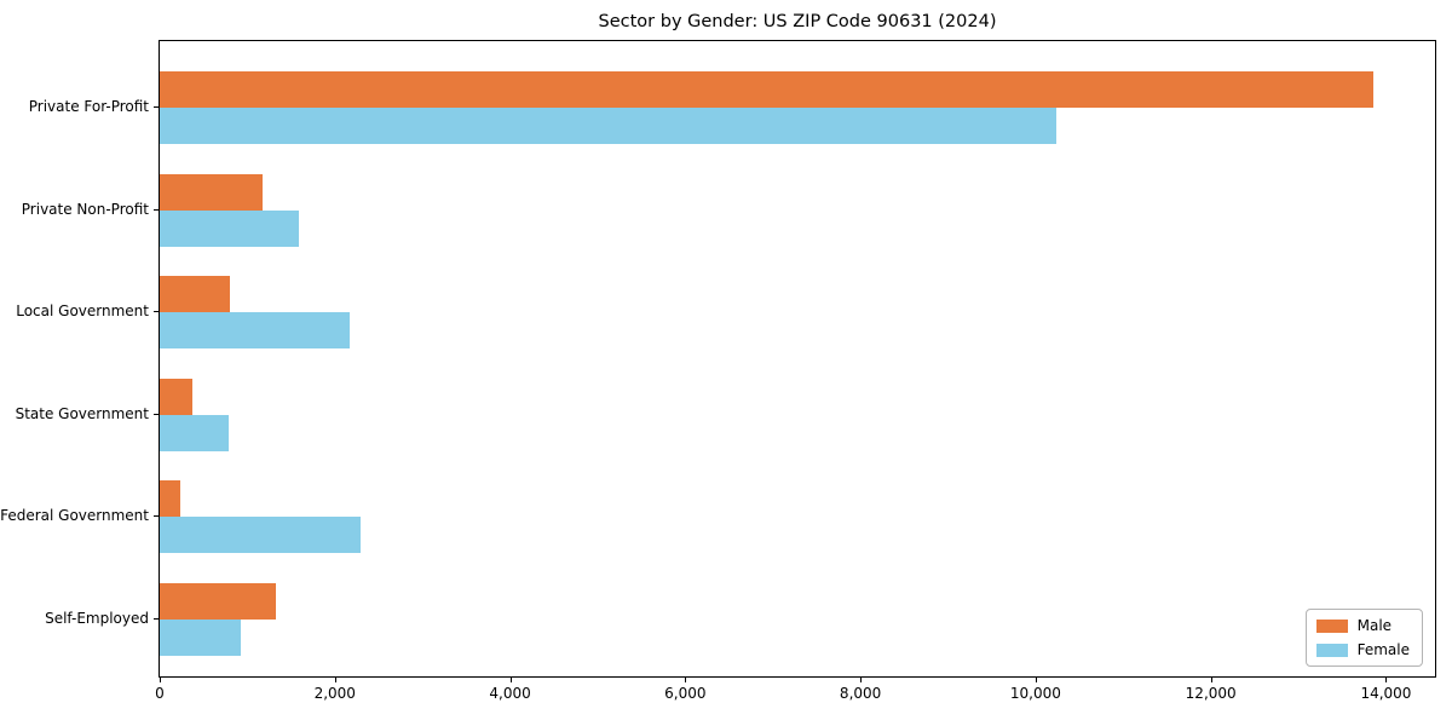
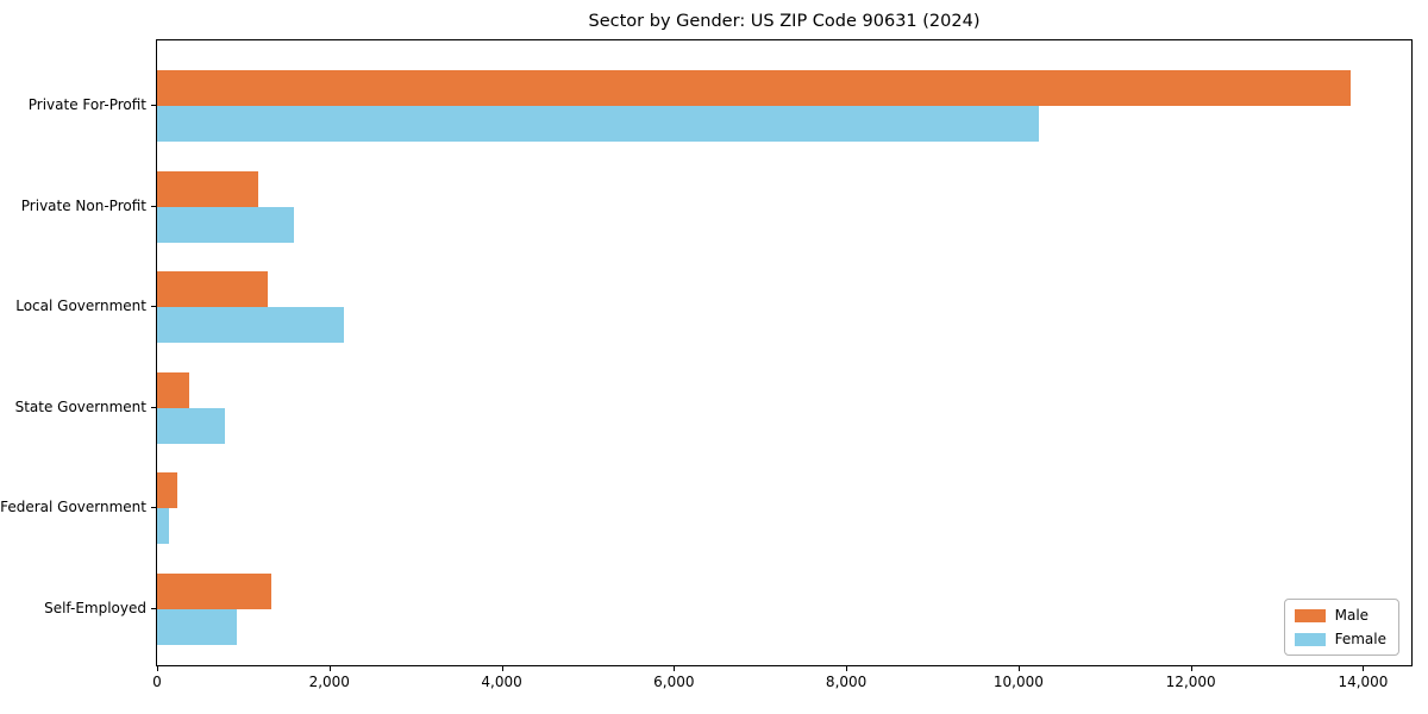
Male/Local Government: 800 -> 1300
Female/Federal Government: 2300 -> 100
